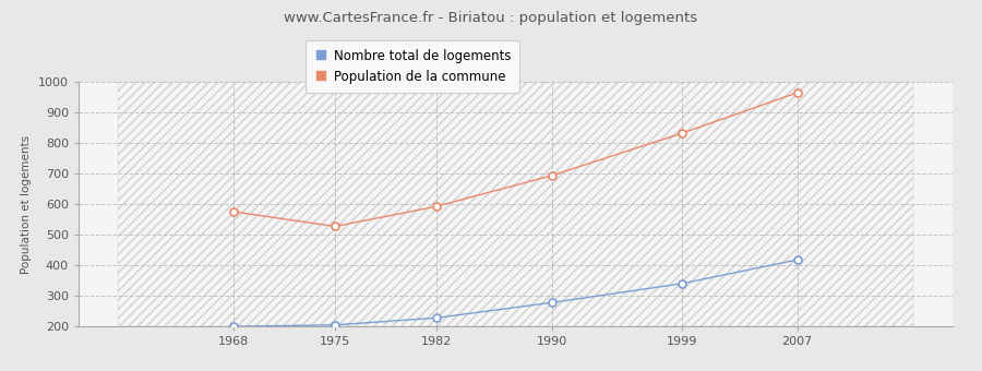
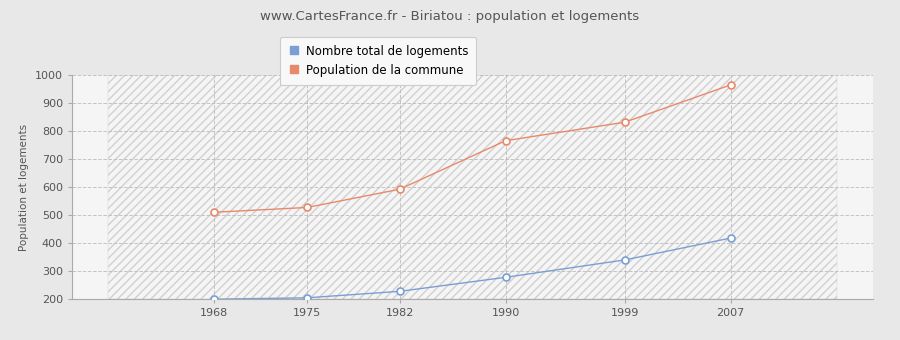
Population de la commune/1968: 575 -> 510
Population de la commune/1990: 693 -> 765
